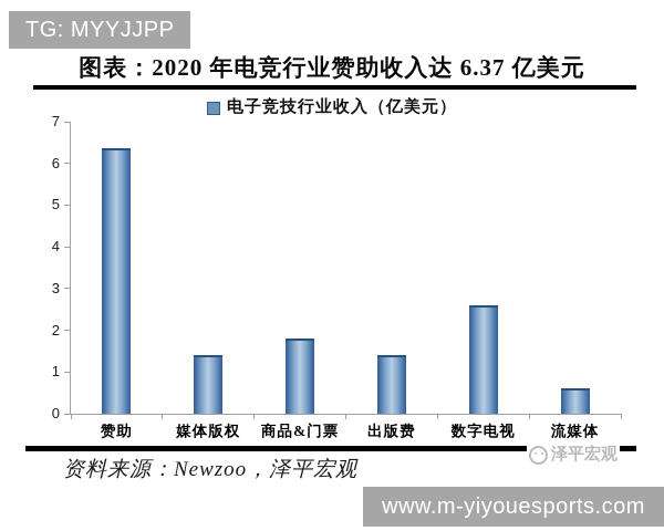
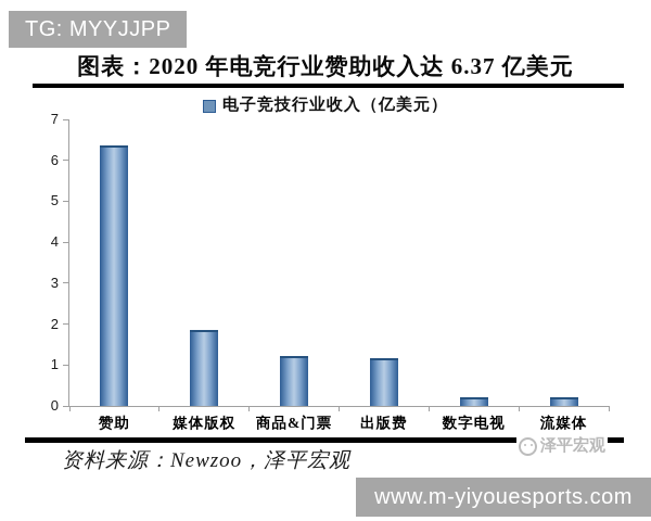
媒体版权: 1.4 -> 1.9
商品&门票: 1.8 -> 1.2
出版费: 1.4 -> 1.2
数字电视: 2.6 -> 0.2
流媒体: 0.6 -> 0.2
